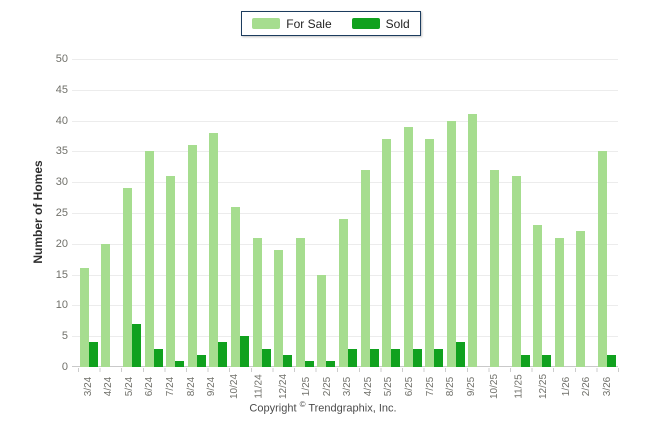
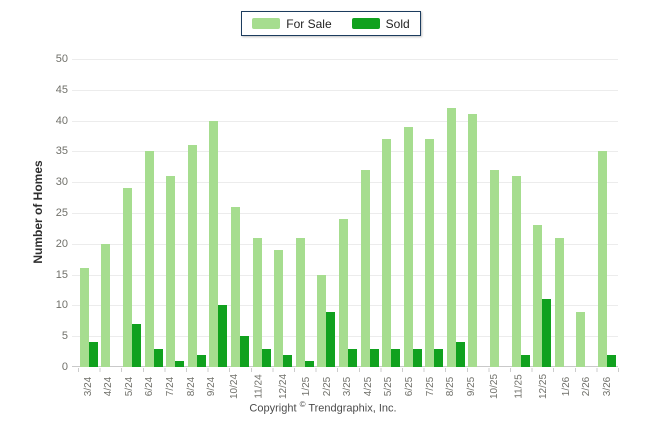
For Sale/9/24: 38 -> 40
Sold/9/24: 4 -> 10
Sold/2/25: 1 -> 9
For Sale/8/25: 40 -> 42
Sold/12/25: 2 -> 11
For Sale/2/26: 22 -> 9
